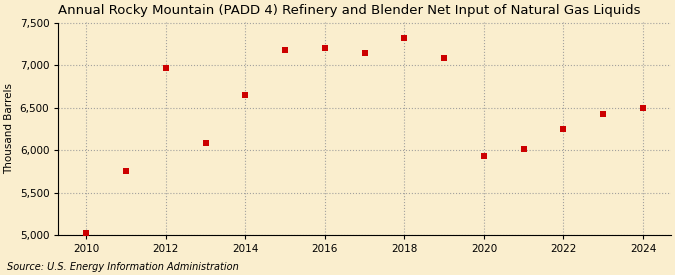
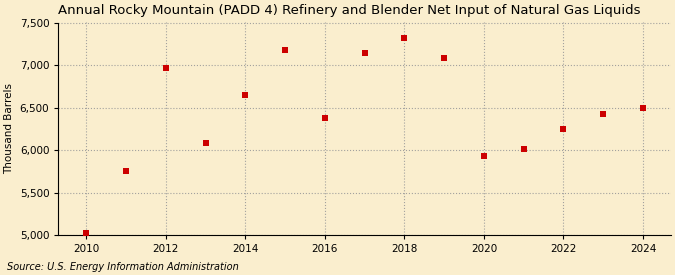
2016: 7,200 -> 6,380
